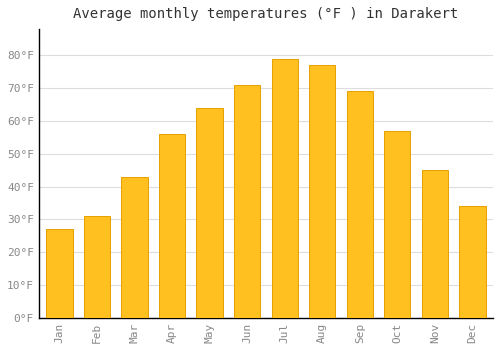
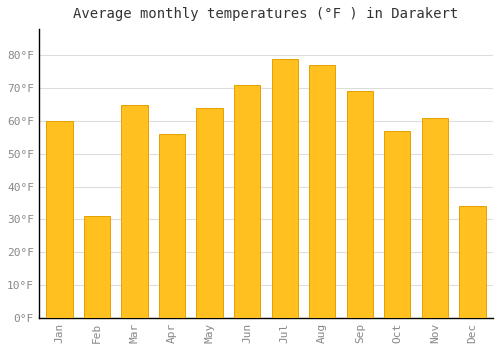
Jan: 27°F -> 60°F
Mar: 43°F -> 65°F
Nov: 45°F -> 61°F
